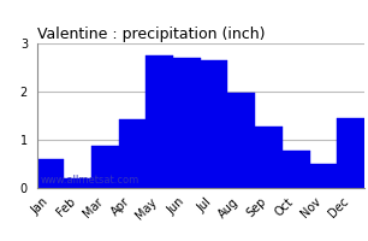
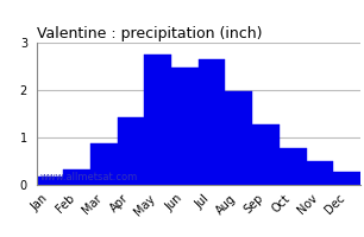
Jan: 0.60 -> 0.18
Feb: 0.20 -> 0.33
Jun: 2.70 -> 2.48
Dec: 1.45 -> 0.28
